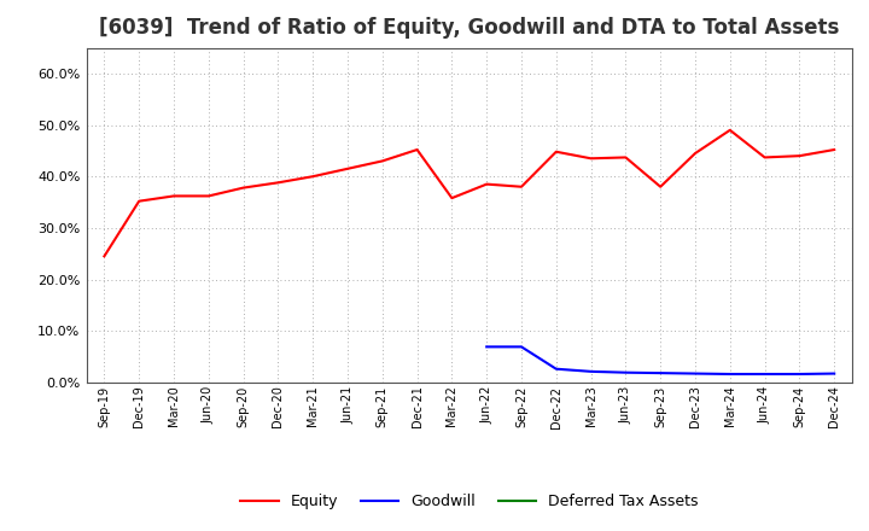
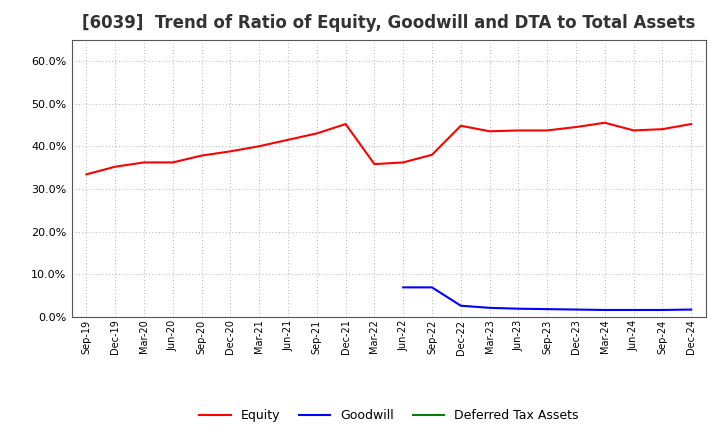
Equity/Sep-19: 24.5% -> 33.4%
Equity/Jun-22: 38.5% -> 36.2%
Equity/Sep-23: 38.0% -> 43.7%
Equity/Mar-24: 49.0% -> 45.5%
